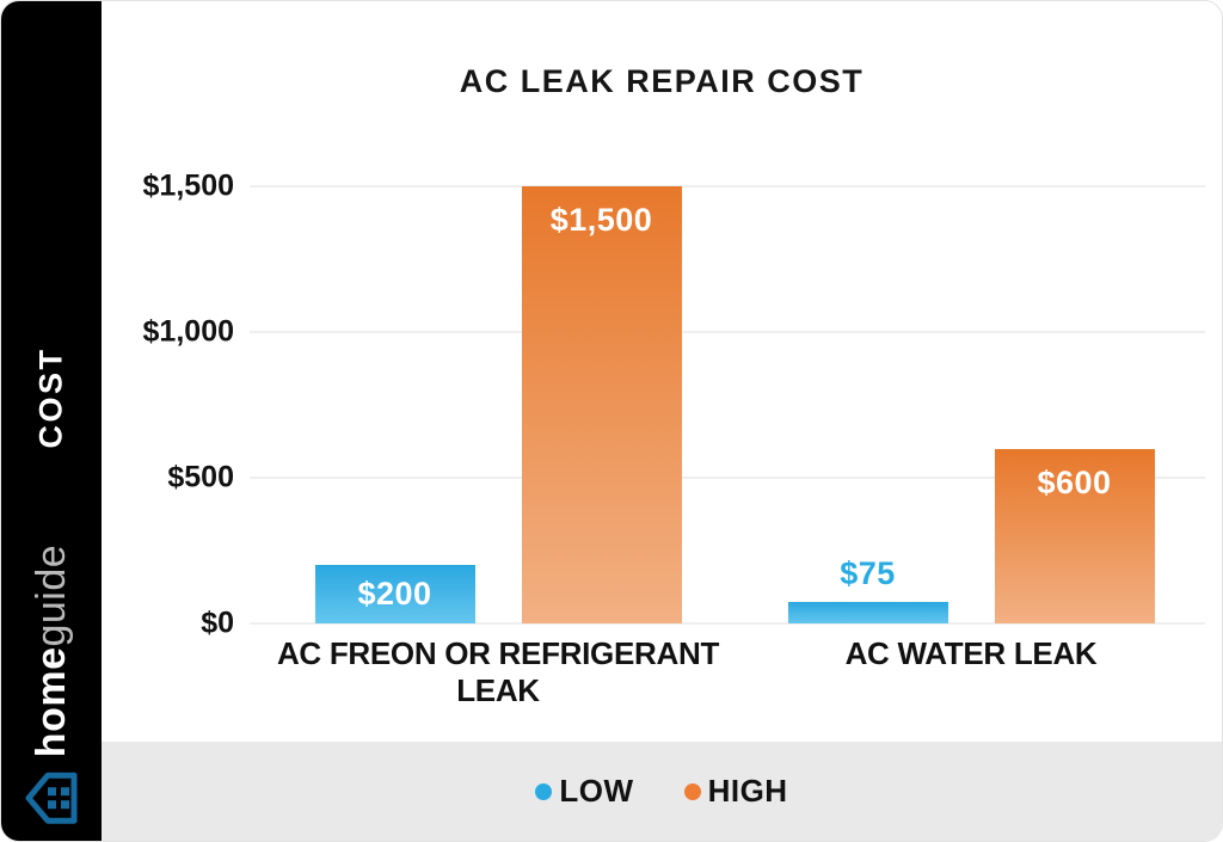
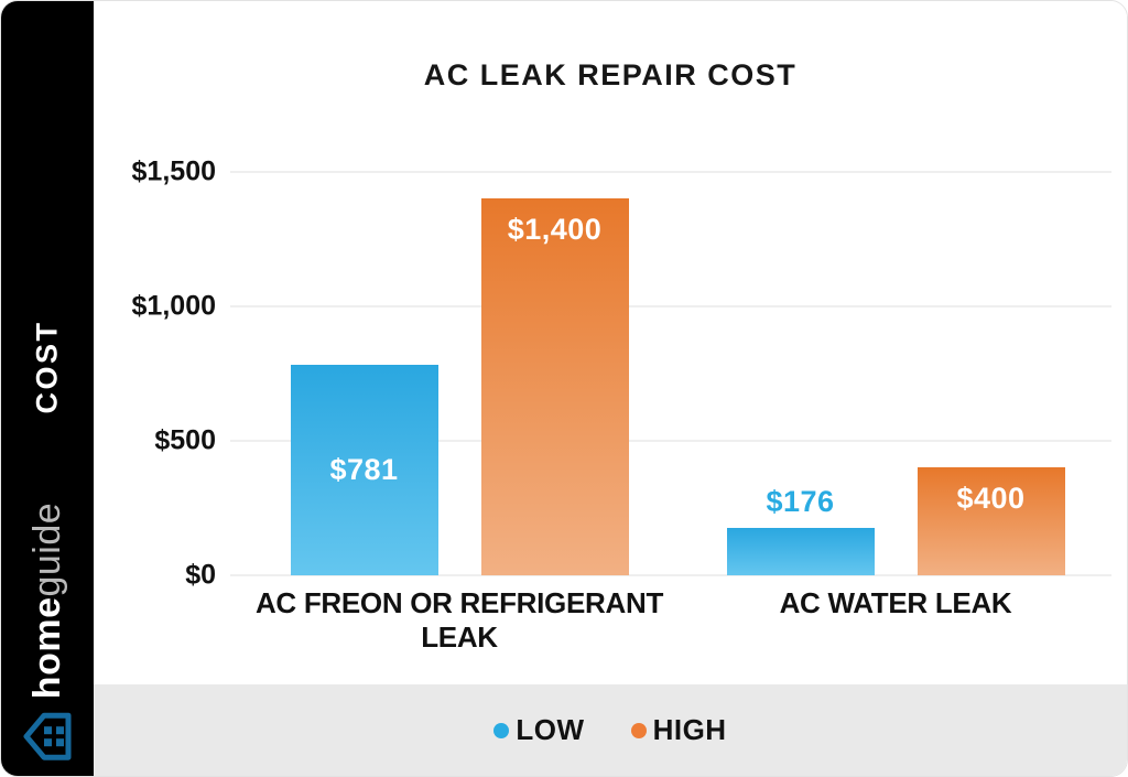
LOW/AC FREON OR REFRIGERANT LEAK: $200 -> $781
HIGH/AC FREON OR REFRIGERANT LEAK: $1,500 -> $1,400
LOW/AC WATER LEAK: $75 -> $176
HIGH/AC WATER LEAK: $600 -> $400
